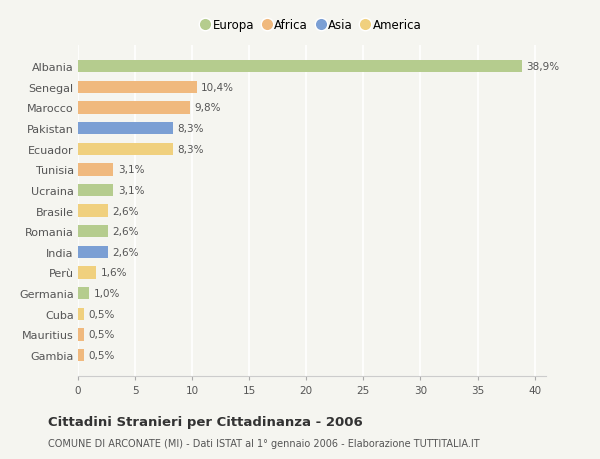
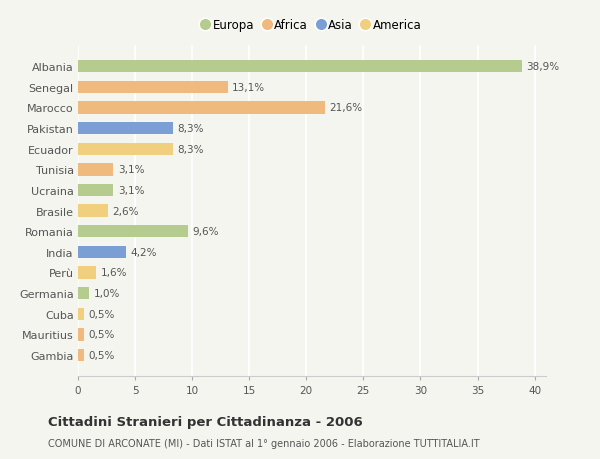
Senegal: 10,4% -> 13,1%
Marocco: 9,8% -> 21,6%
Romania: 2,6% -> 9,6%
India: 2,6% -> 4,2%
